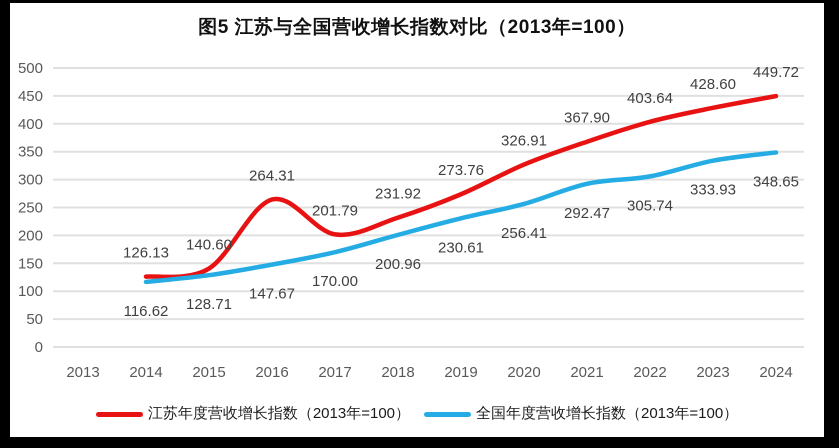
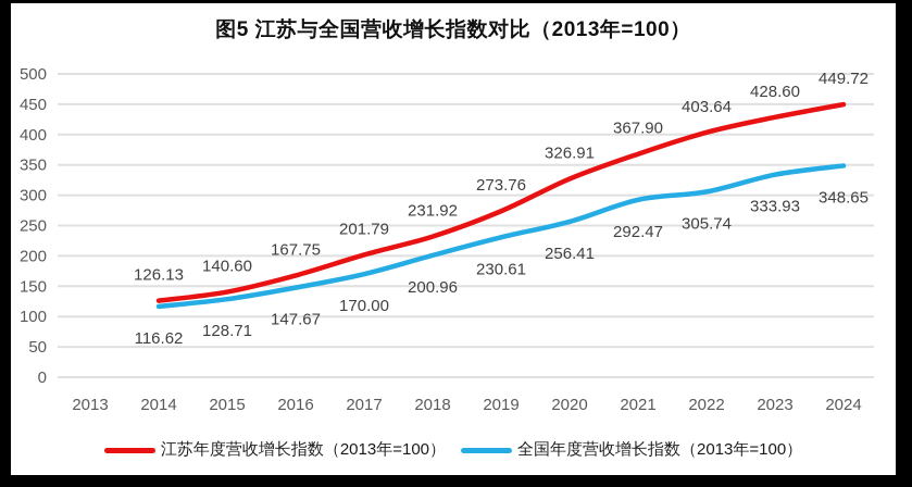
江苏年度营收增长指数（2013年=100）/2016: 264.31 -> 167.75
